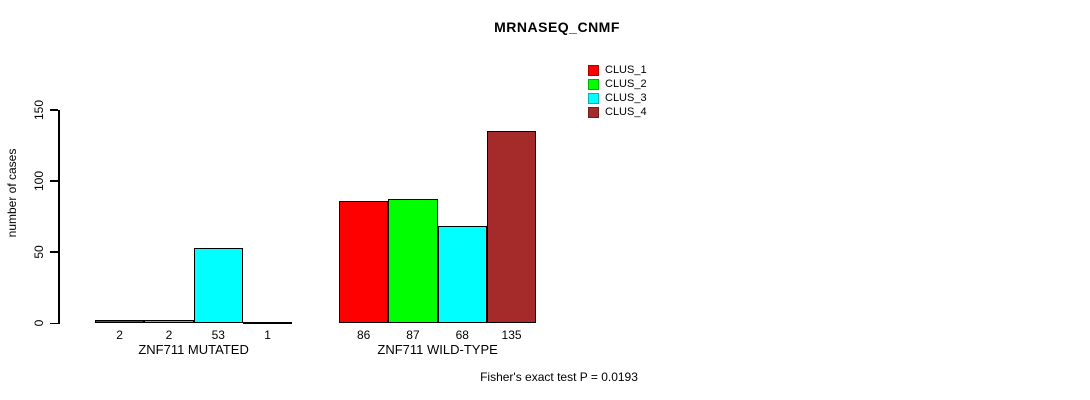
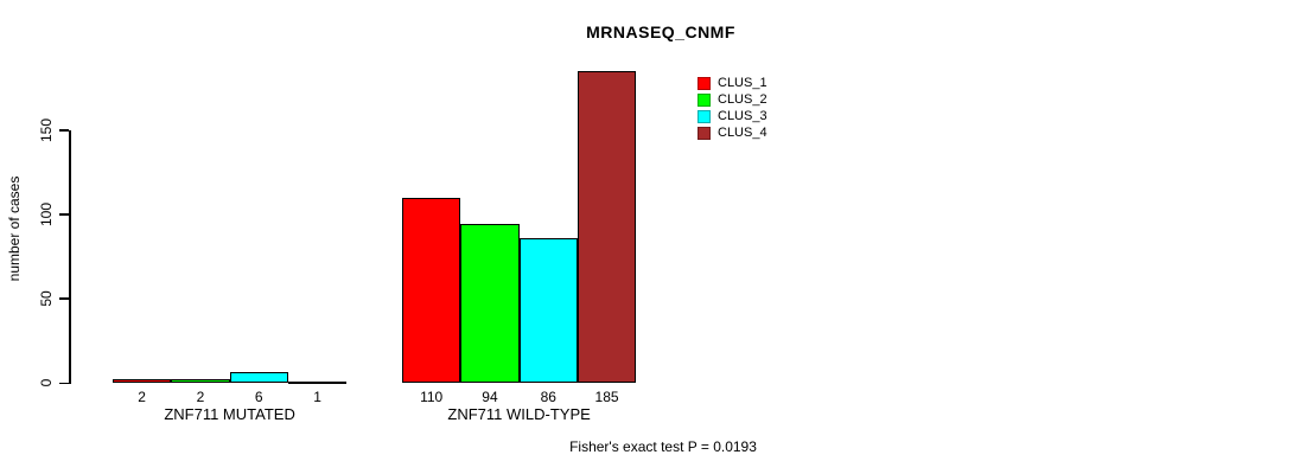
CLUS_3/ZNF711 MUTATED: 53 -> 6
CLUS_1/ZNF711 WILD-TYPE: 86 -> 110
CLUS_2/ZNF711 WILD-TYPE: 87 -> 94
CLUS_3/ZNF711 WILD-TYPE: 68 -> 86
CLUS_4/ZNF711 WILD-TYPE: 135 -> 185
